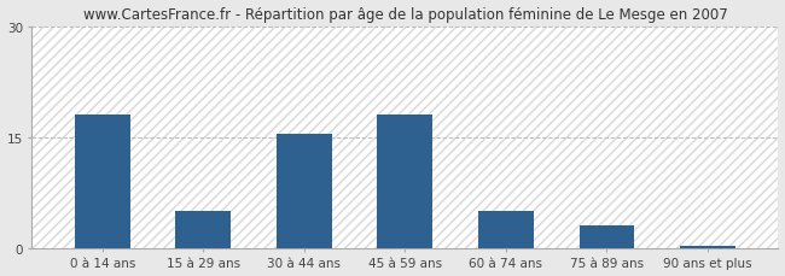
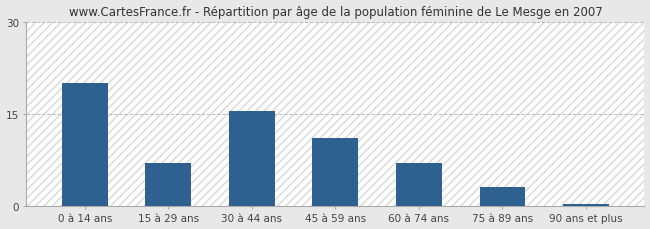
0 à 14 ans: 18.0 -> 20.0
15 à 29 ans: 5.0 -> 7.0
45 à 59 ans: 18.0 -> 11.0
60 à 74 ans: 5.0 -> 7.0
